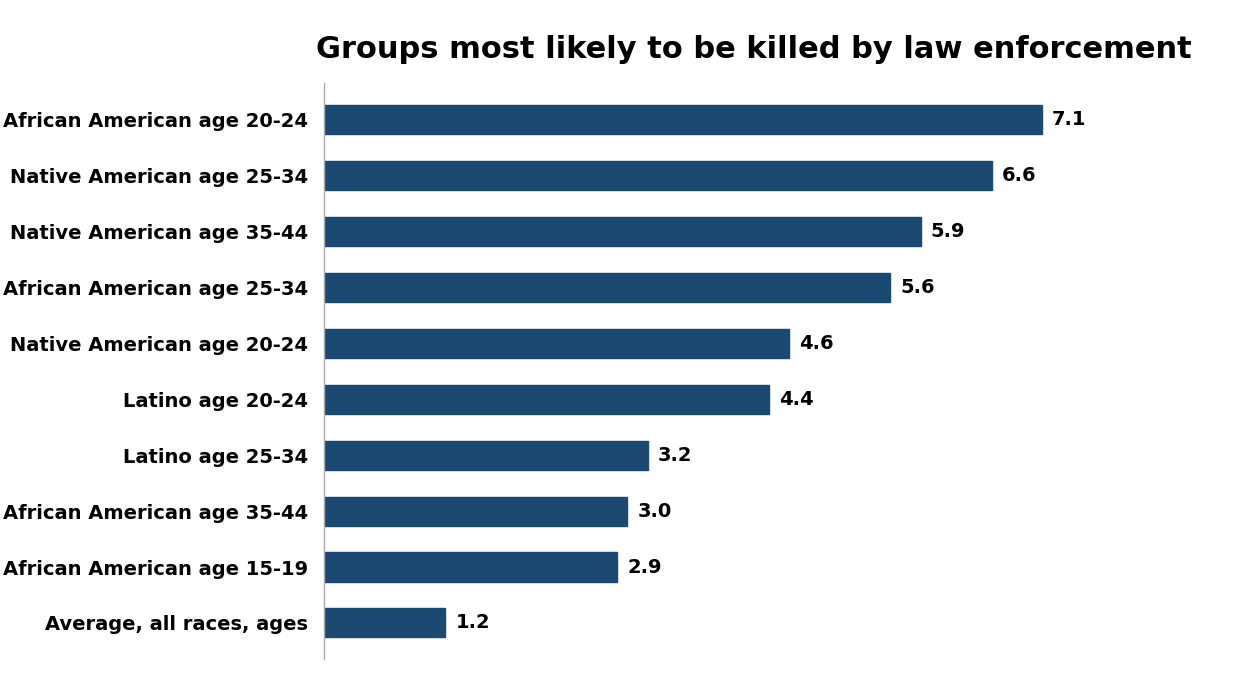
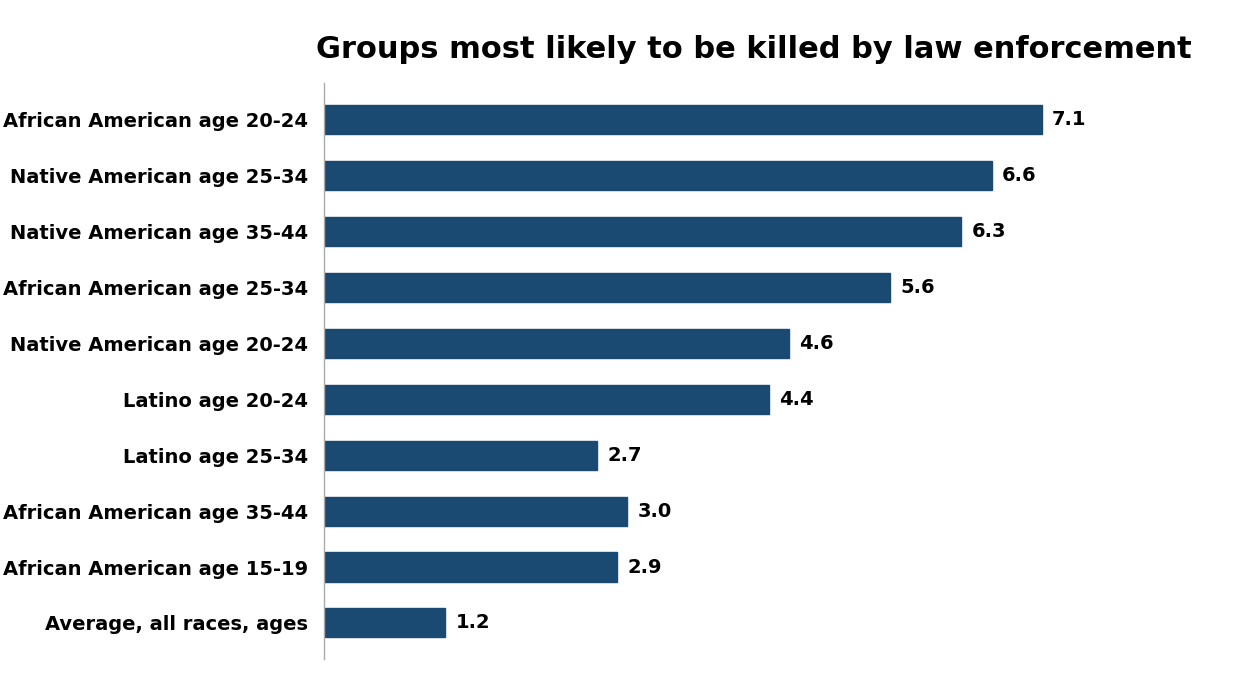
Native American age 35-44: 5.9 -> 6.3
Latino age 25-34: 3.2 -> 2.7
